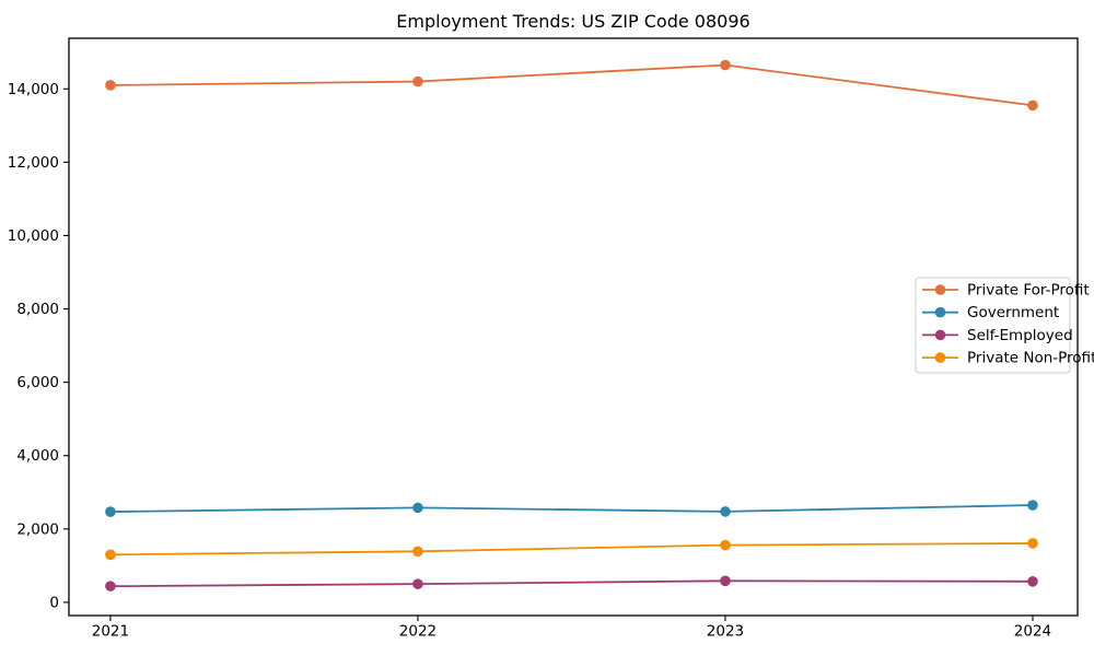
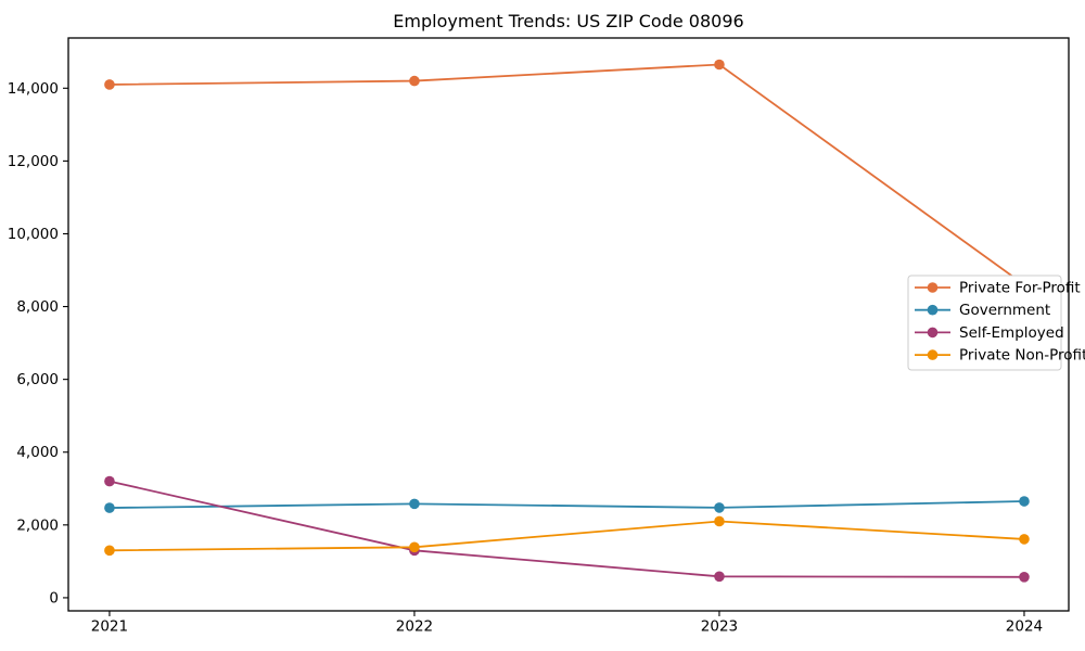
Self-Employed/2021: 400 -> 3200
Self-Employed/2022: 500 -> 1300
Private Non-Profit/2023: 1600 -> 2100
Private For-Profit/2024: 13600 -> 8600
